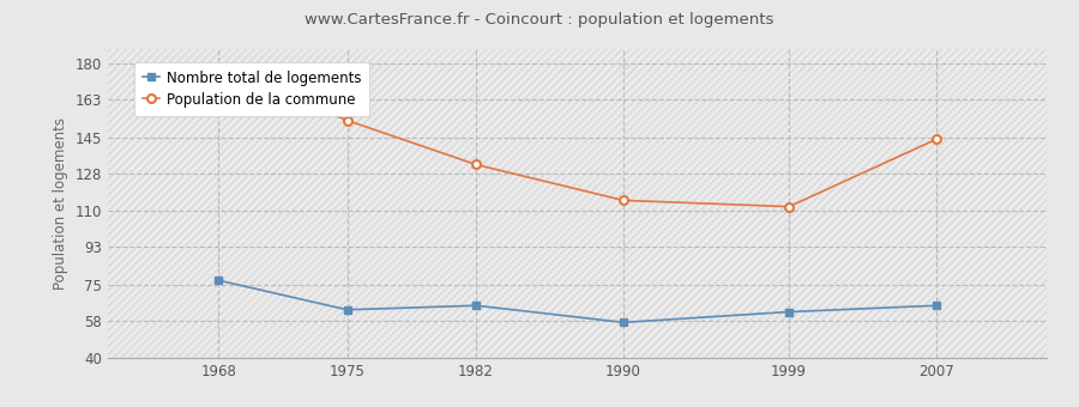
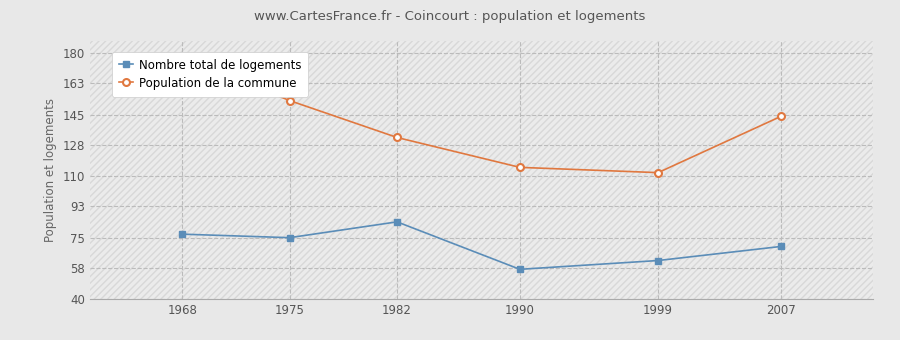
Nombre total de logements/1975: 63 -> 75
Nombre total de logements/1982: 65 -> 84
Nombre total de logements/2007: 65 -> 70
